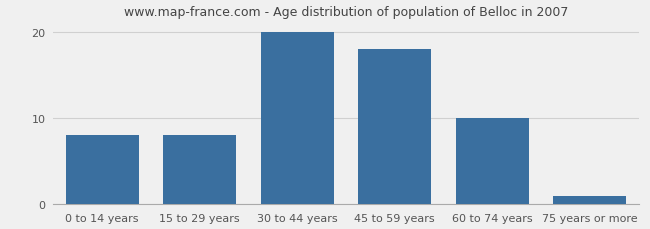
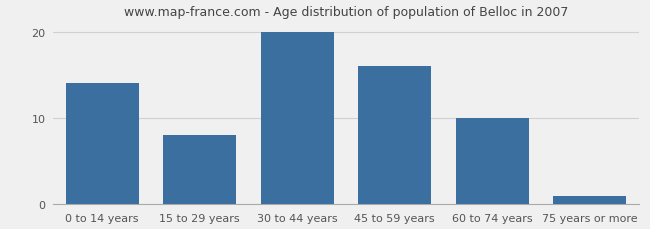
0 to 14 years: 8 -> 14
45 to 59 years: 18 -> 16
